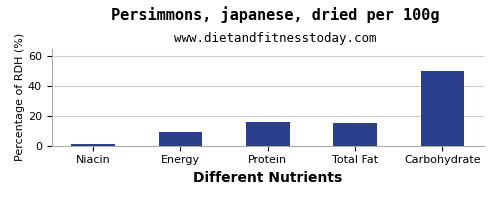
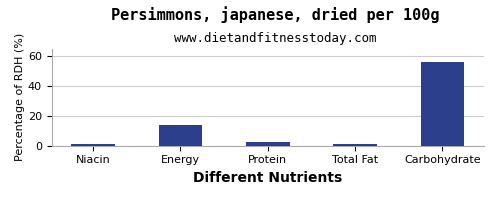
Energy: 9 -> 14
Protein: 16 -> 2
Total Fat: 15 -> 1
Carbohydrate: 50 -> 56
